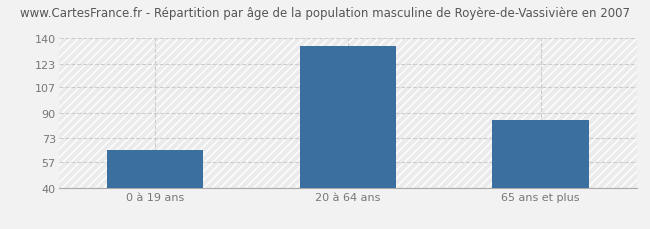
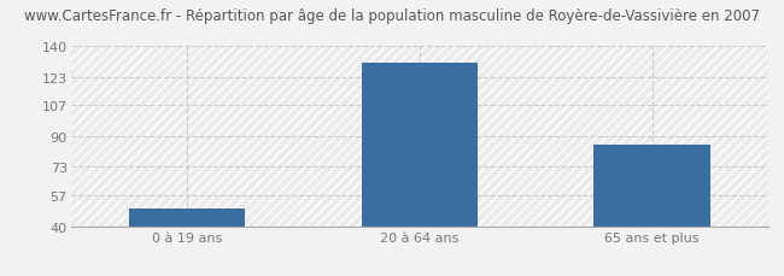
0 à 19 ans: 65 -> 50
20 à 64 ans: 135 -> 131
